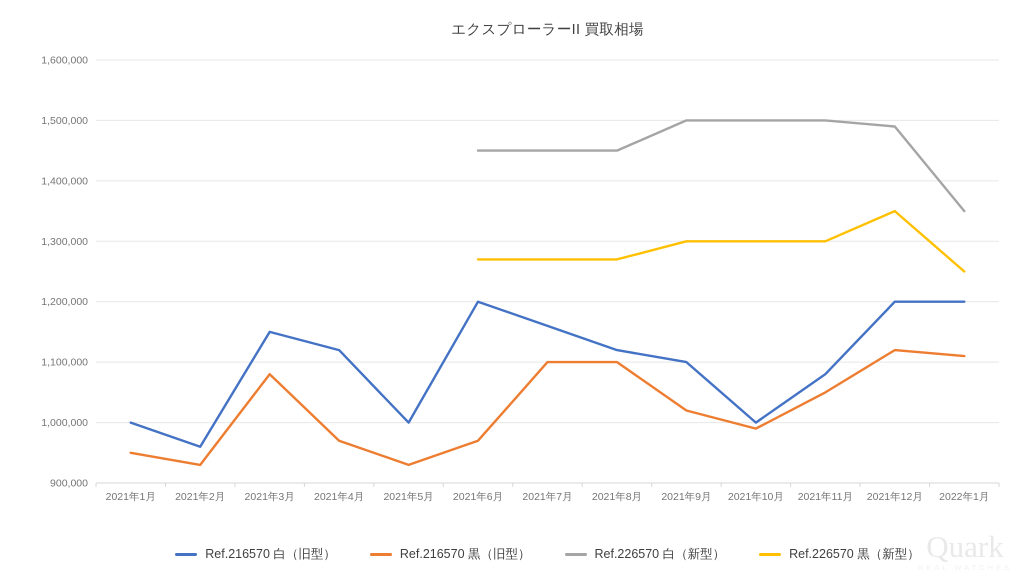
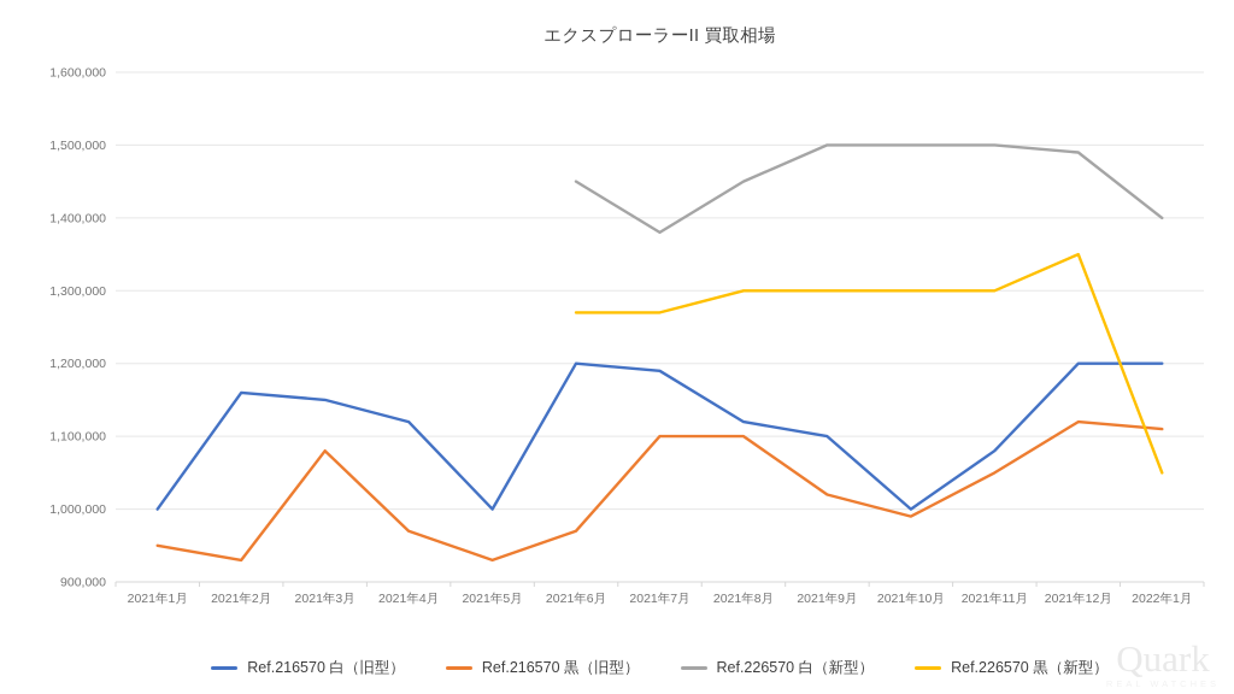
Ref.216570 白（旧型）/2021年2月: 960000 -> 1160000
Ref.216570 白（旧型）/2021年7月: 1160000 -> 1190000
Ref.226570 白（新型）/2021年7月: 1450000 -> 1380000
Ref.226570 黒（新型）/2021年8月: 1270000 -> 1300000
Ref.226570 白（新型）/2022年1月: 1350000 -> 1400000
Ref.226570 黒（新型）/2022年1月: 1250000 -> 1050000
